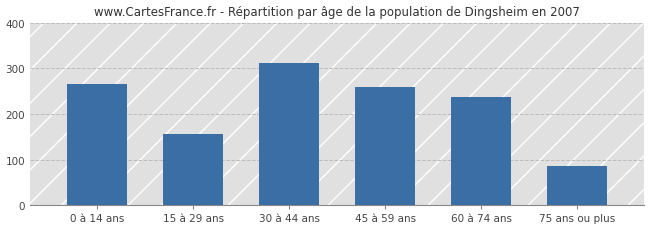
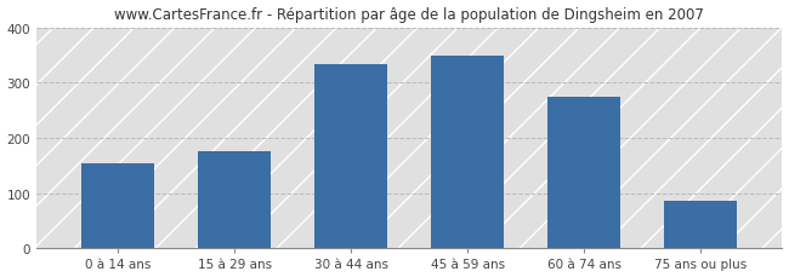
0 à 14 ans: 265 -> 155
15 à 29 ans: 157 -> 175
30 à 44 ans: 311 -> 335
45 à 59 ans: 260 -> 350
60 à 74 ans: 238 -> 275
